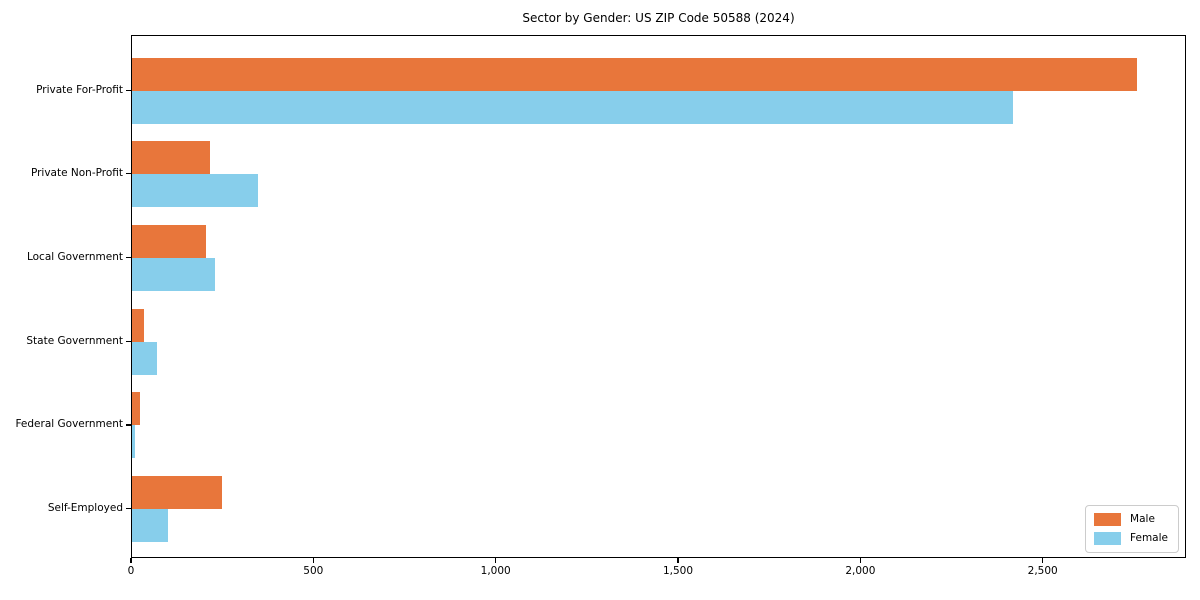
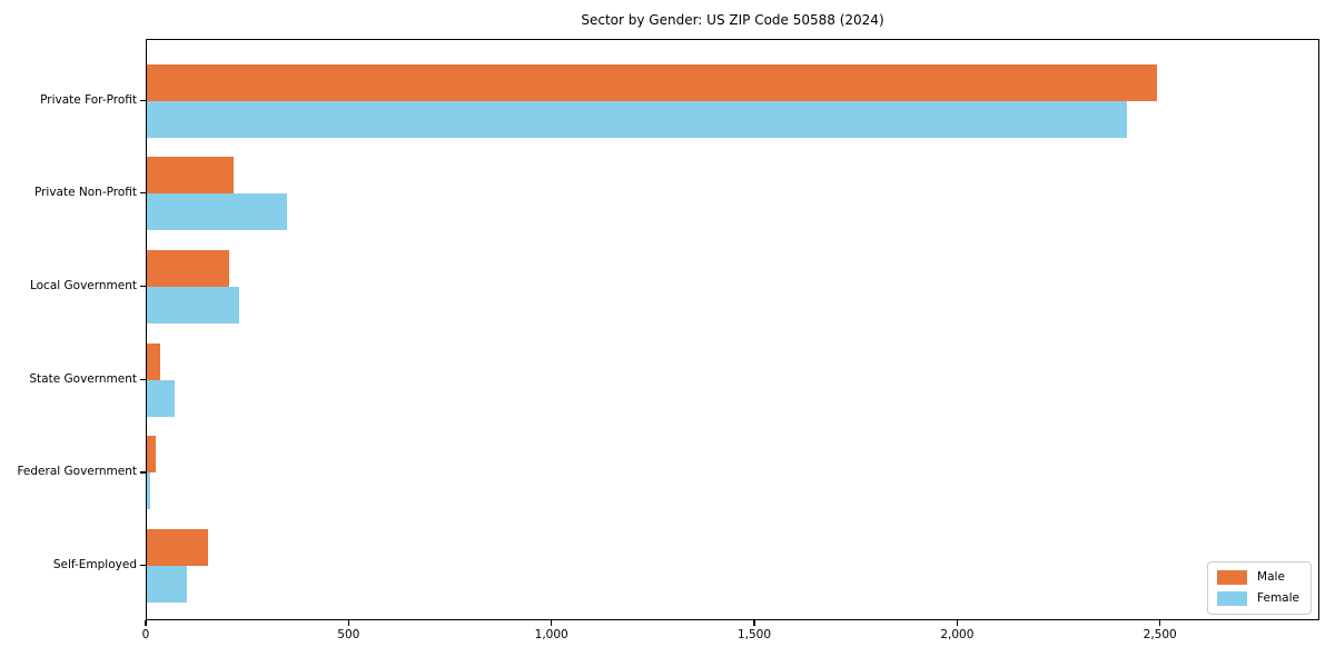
Male/Private For-Profit: 2760 -> 2490
Male/Self-Employed: 250 -> 150
